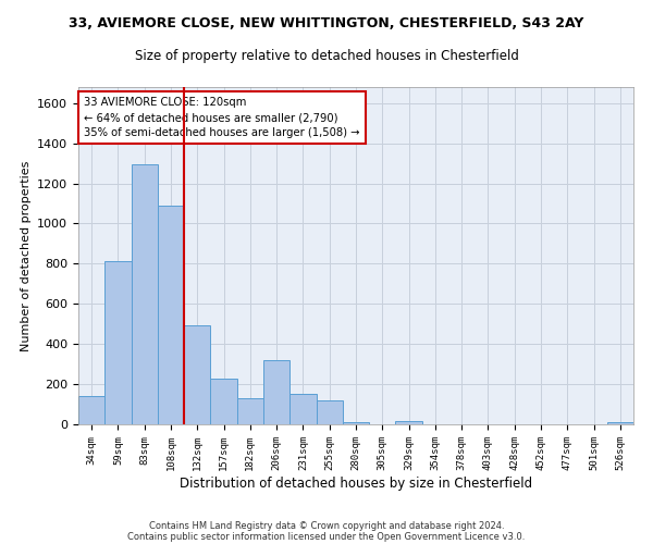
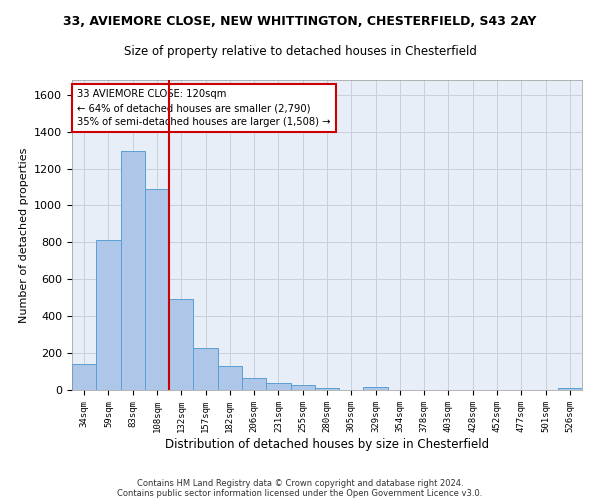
206sqm: 320 -> 60
231sqm: 150 -> 40
255sqm: 120 -> 20
